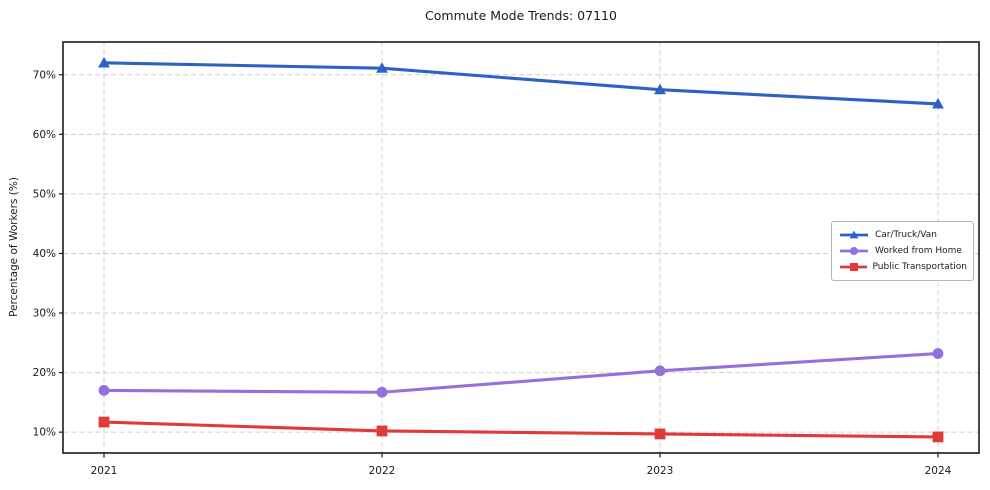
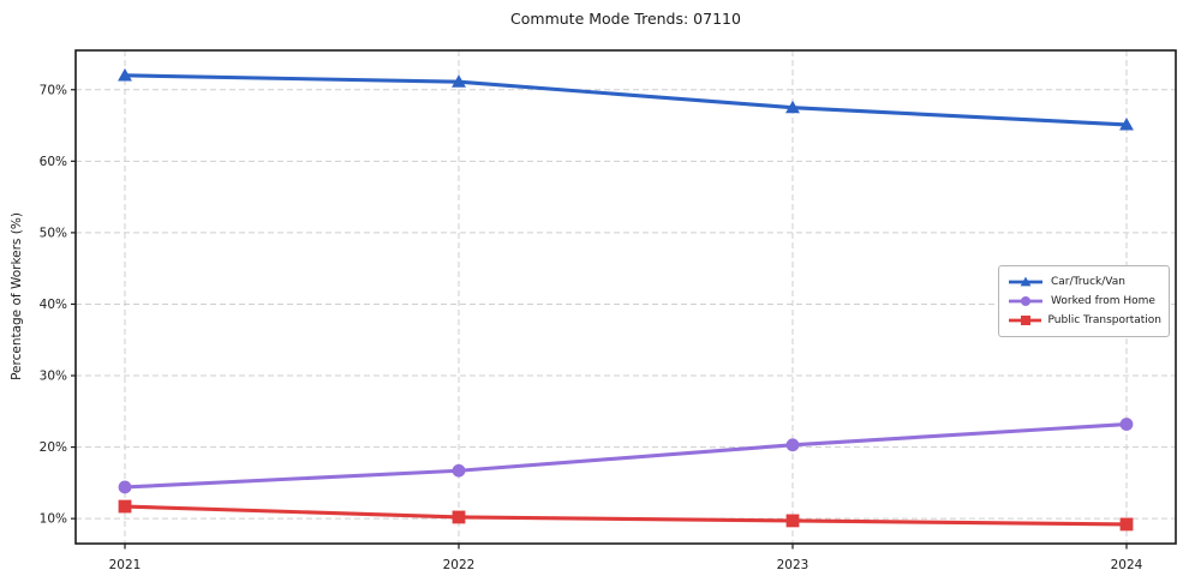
Worked from Home/2021: 17% -> 14%
